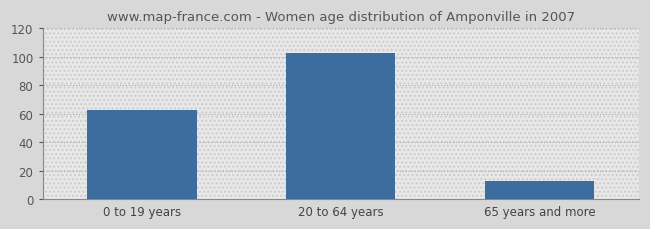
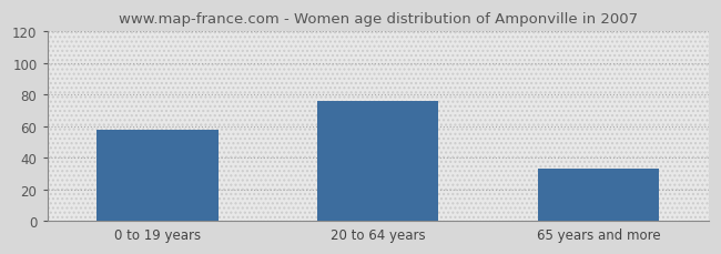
0 to 19 years: 63 -> 58
20 to 64 years: 103 -> 76
65 years and more: 13 -> 33
